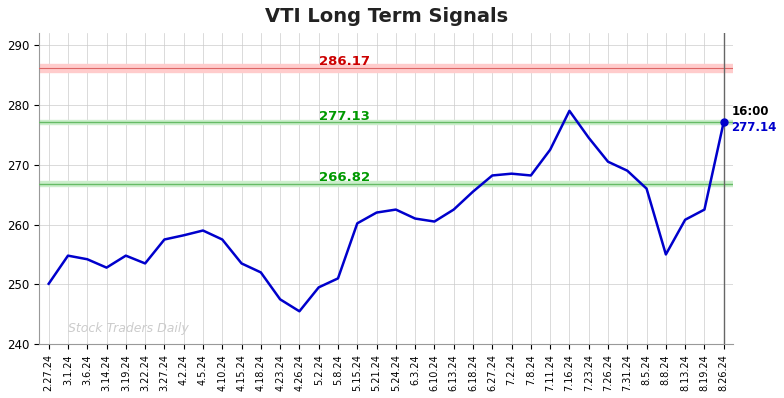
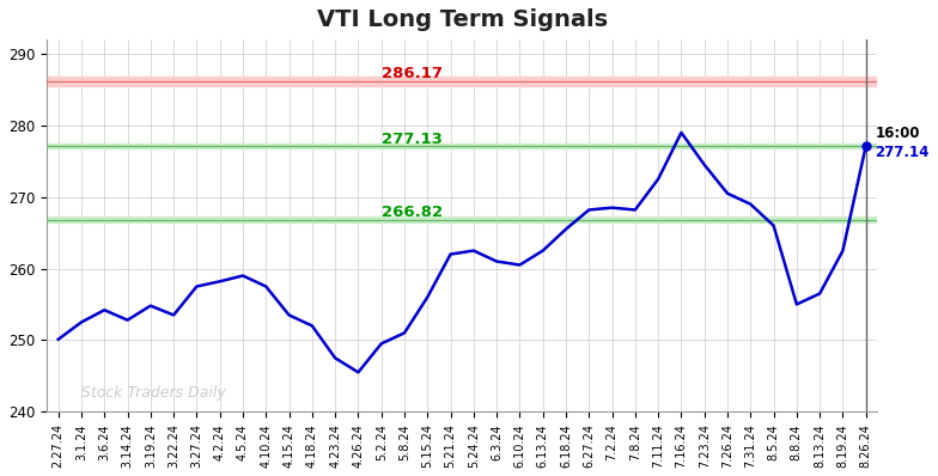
3.1.24: 254.8 -> 252.5
5.15.24: 260.2 -> 256.0
8.13.24: 260.8 -> 256.5
